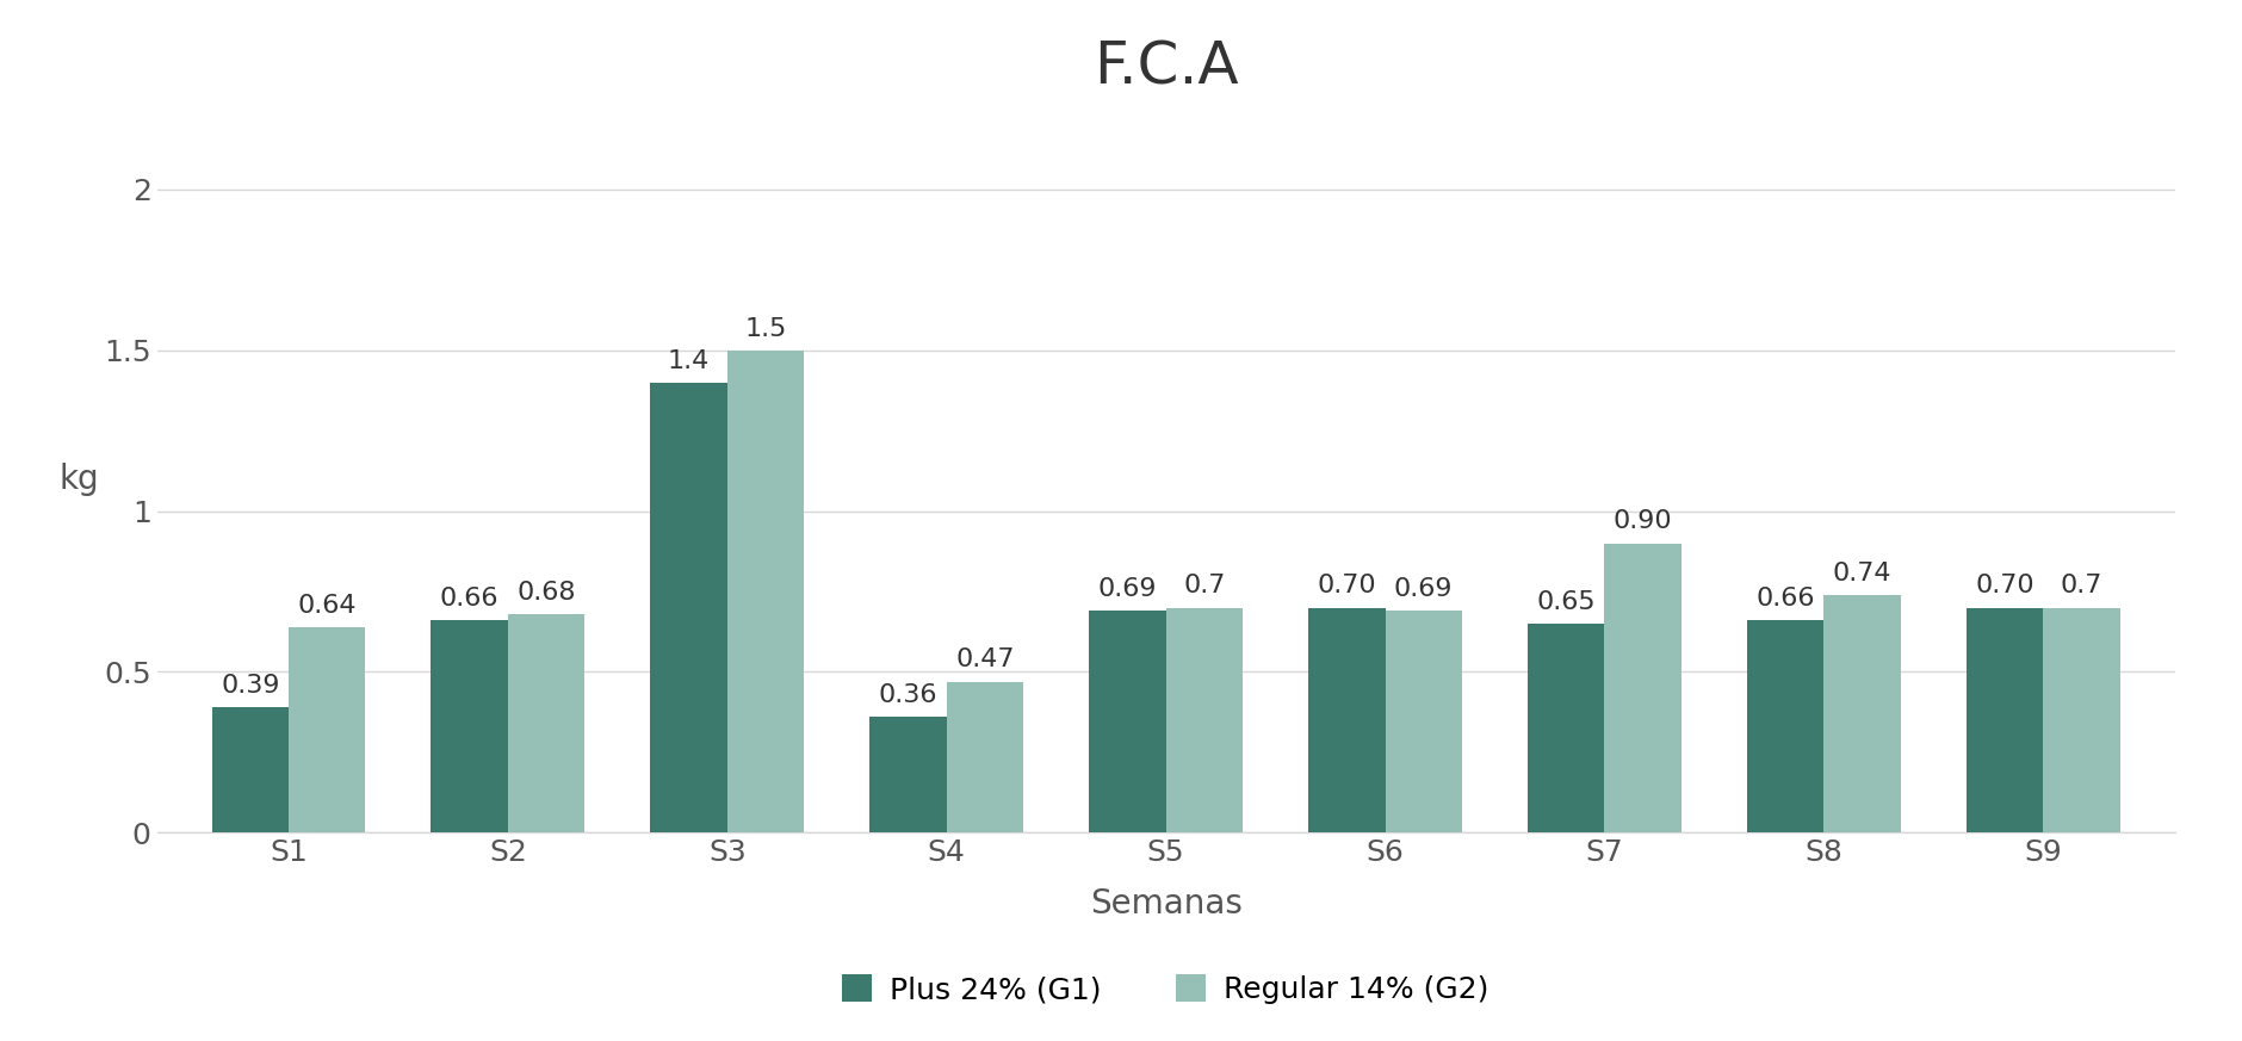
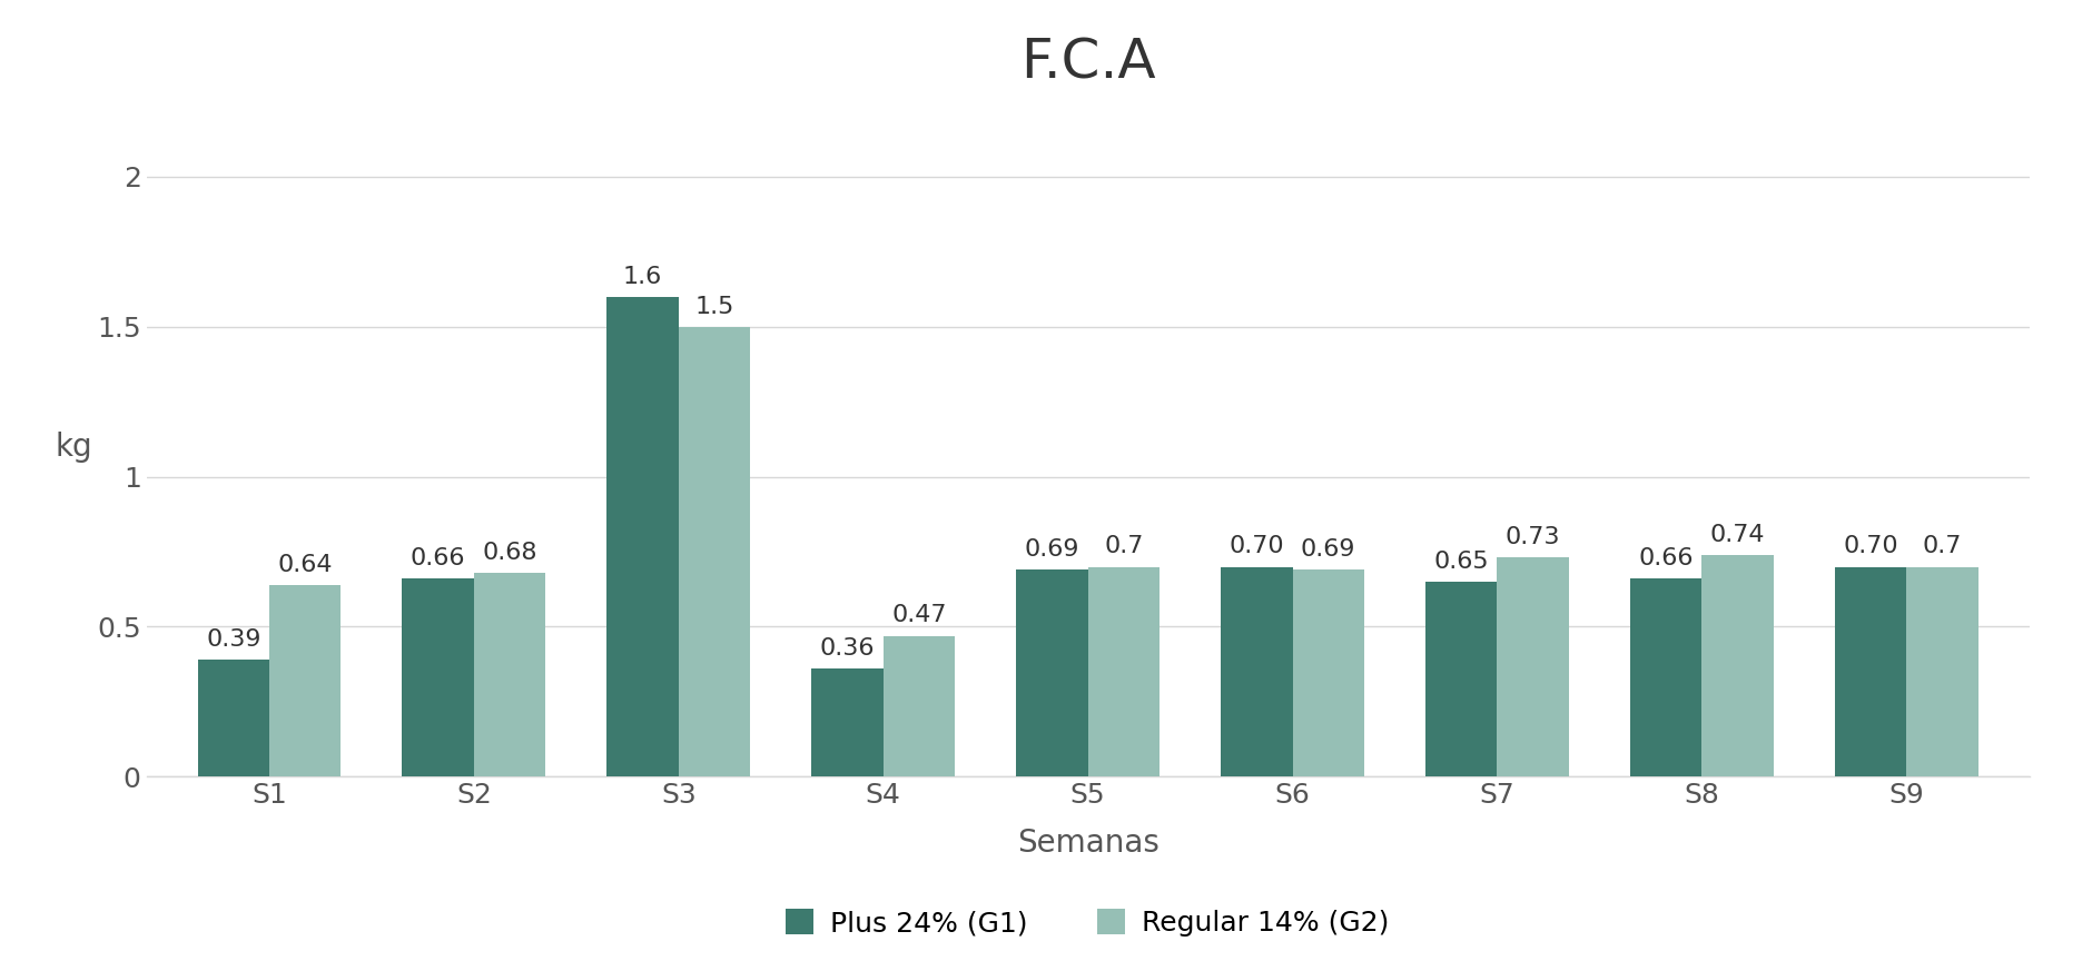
Plus 24% (G1)/S3: 1.4 -> 1.6
Regular 14% (G2)/S7: 0.90 -> 0.73
